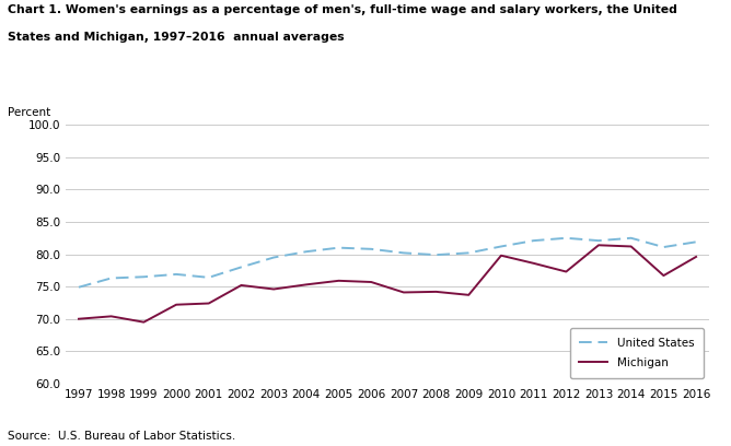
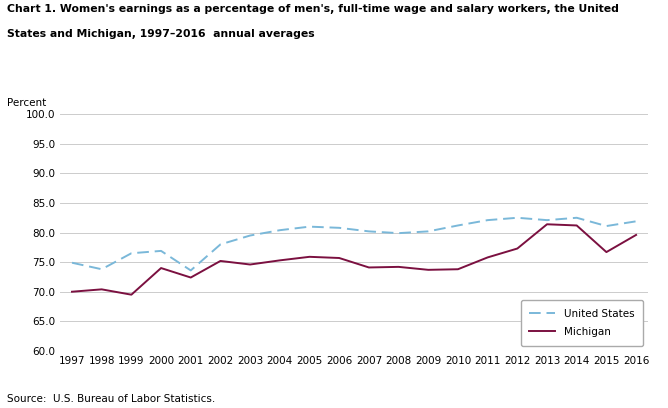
United States/1998: 76.3 -> 73.8
Michigan/2000: 72.2 -> 74.0
United States/2001: 76.4 -> 73.6
Michigan/2010: 79.8 -> 73.8
Michigan/2011: 78.6 -> 75.8
